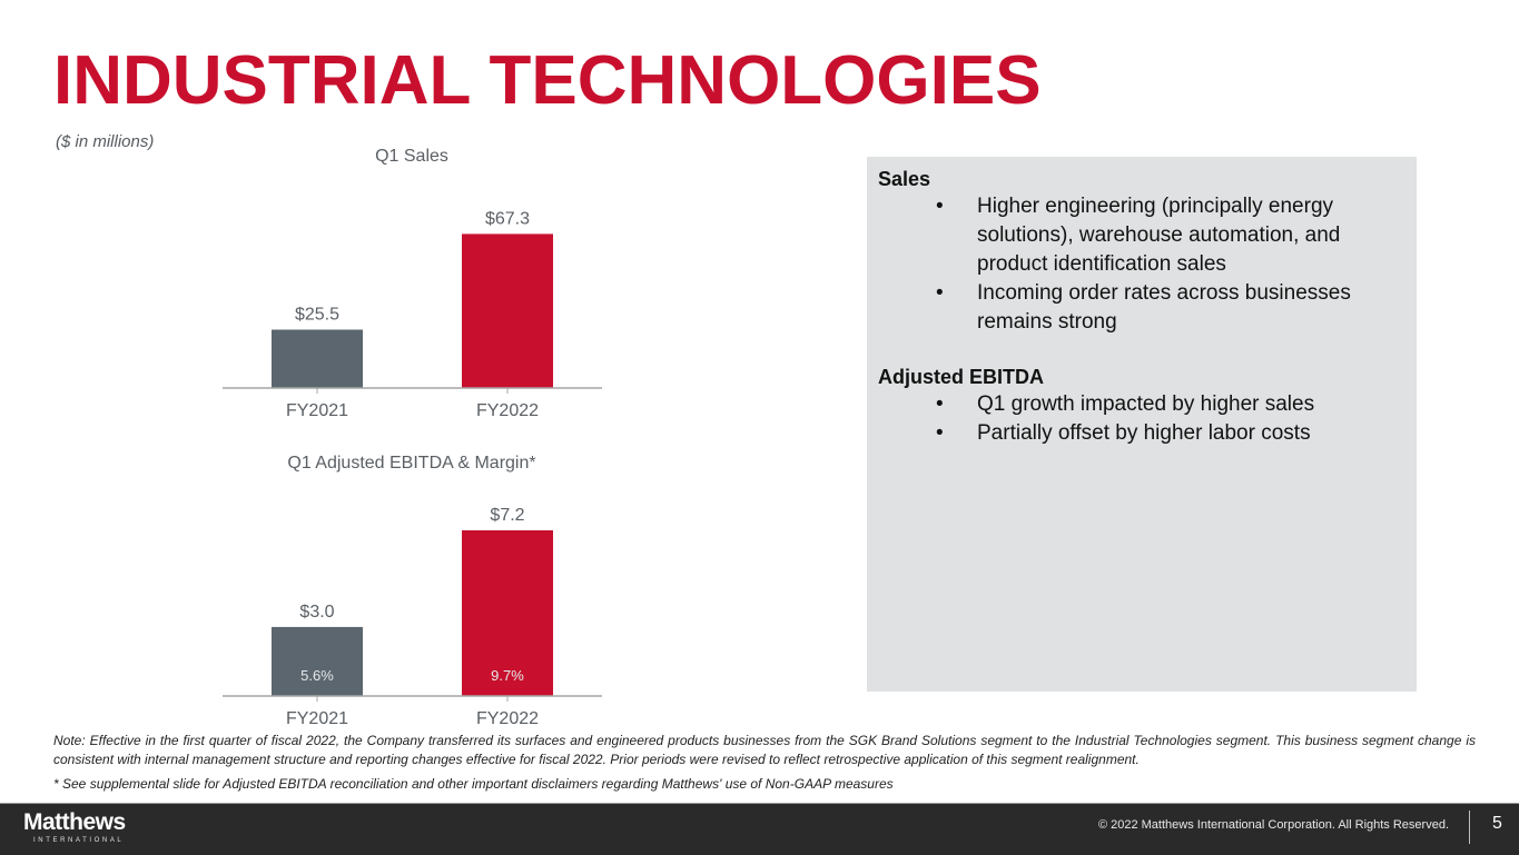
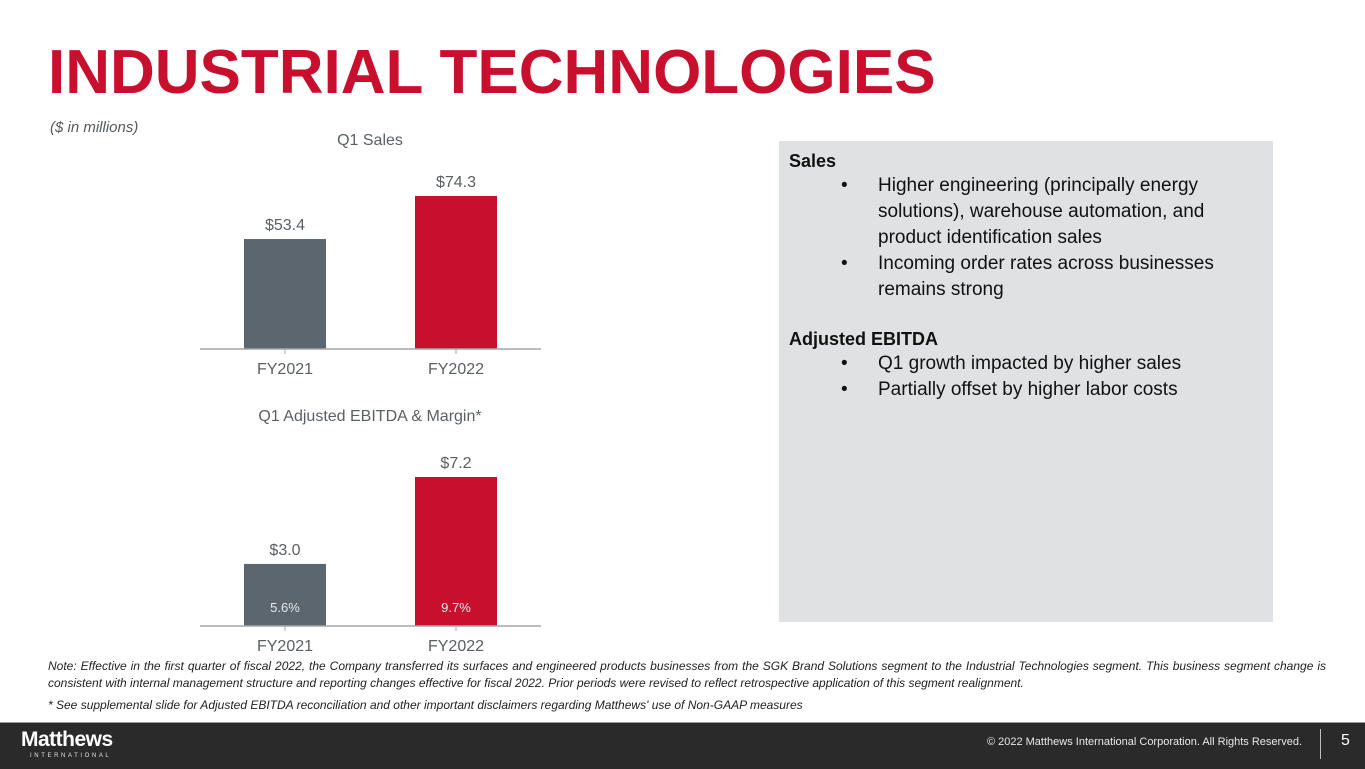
Q1 Sales/FY2021: $25.5 -> $53.4
Q1 Sales/FY2022: $67.3 -> $74.3
